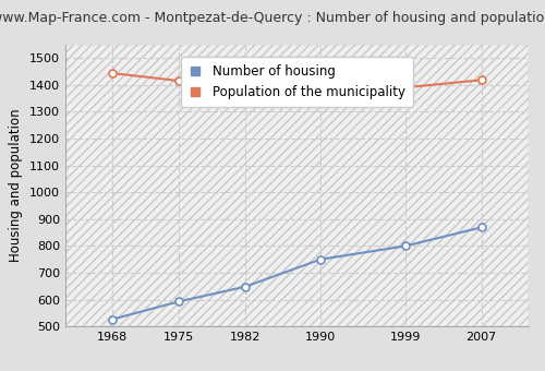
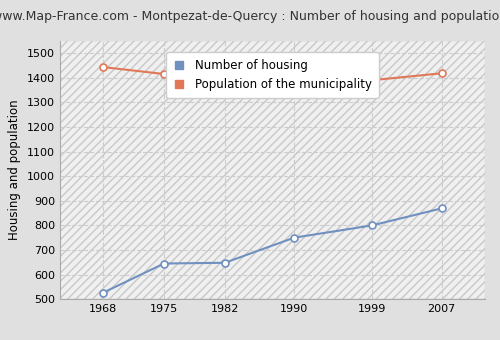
Number of housing/1975: 593 -> 645
